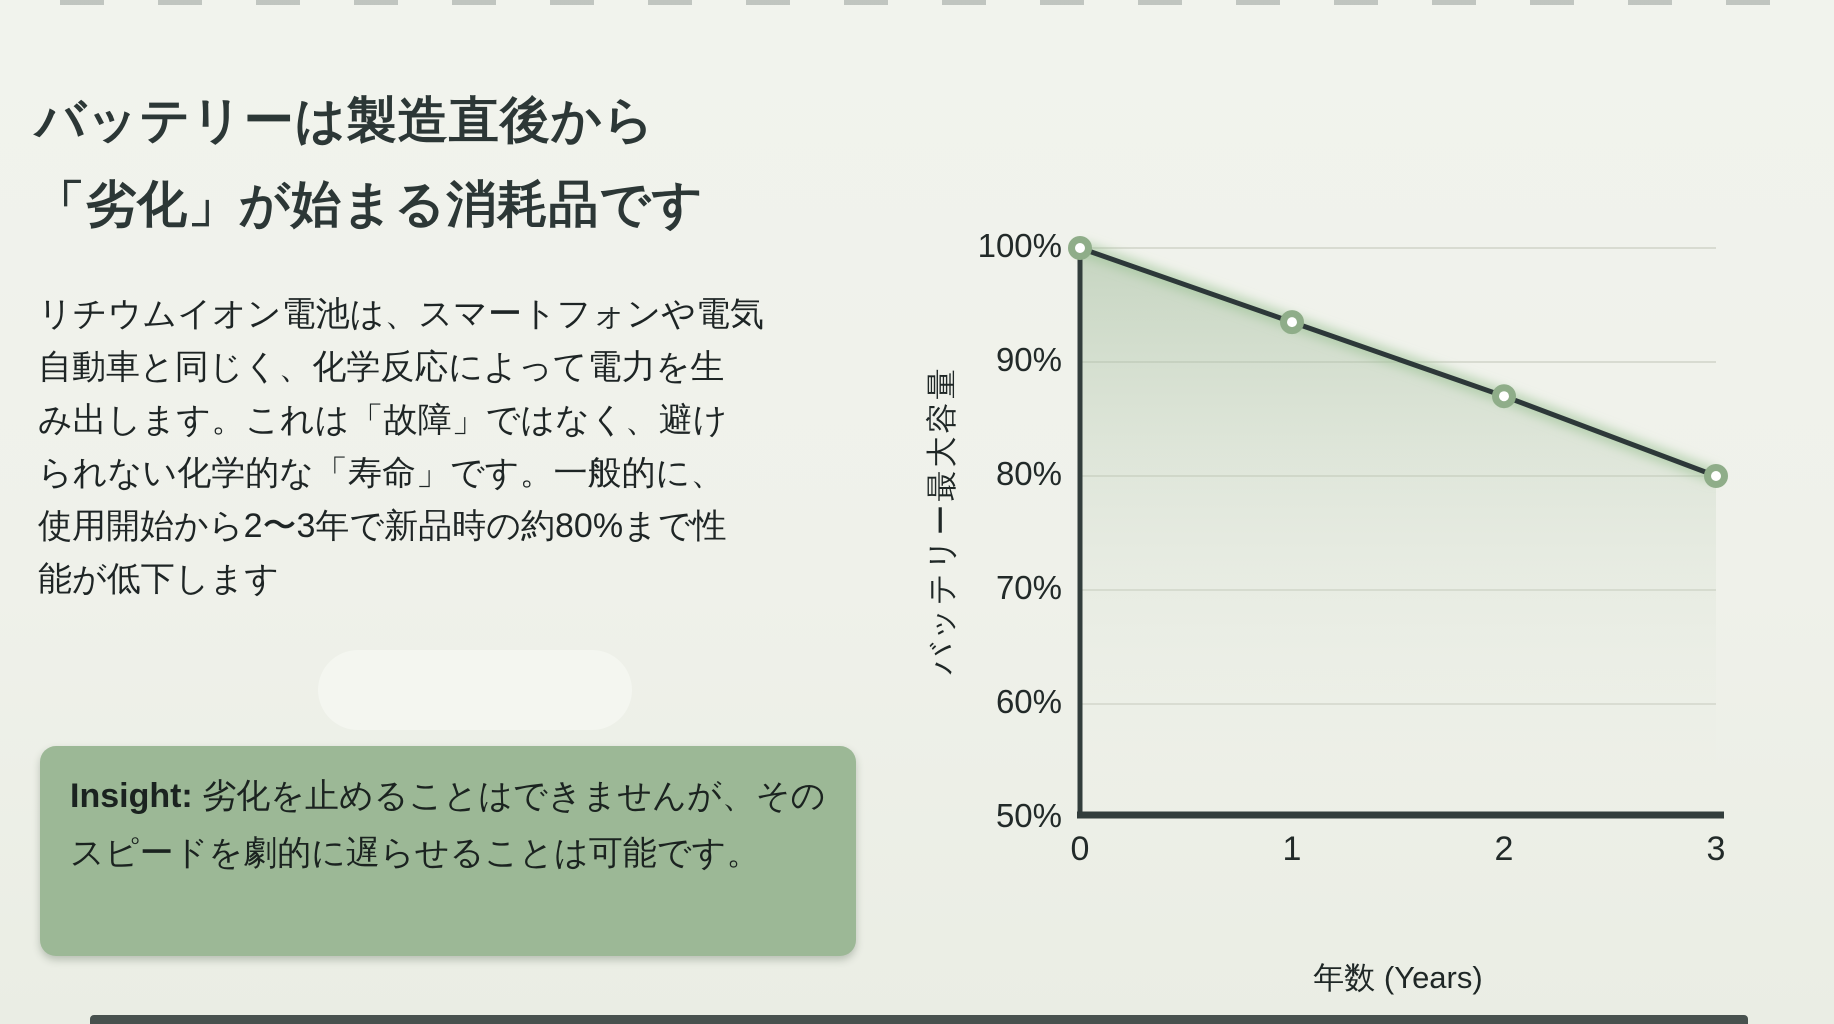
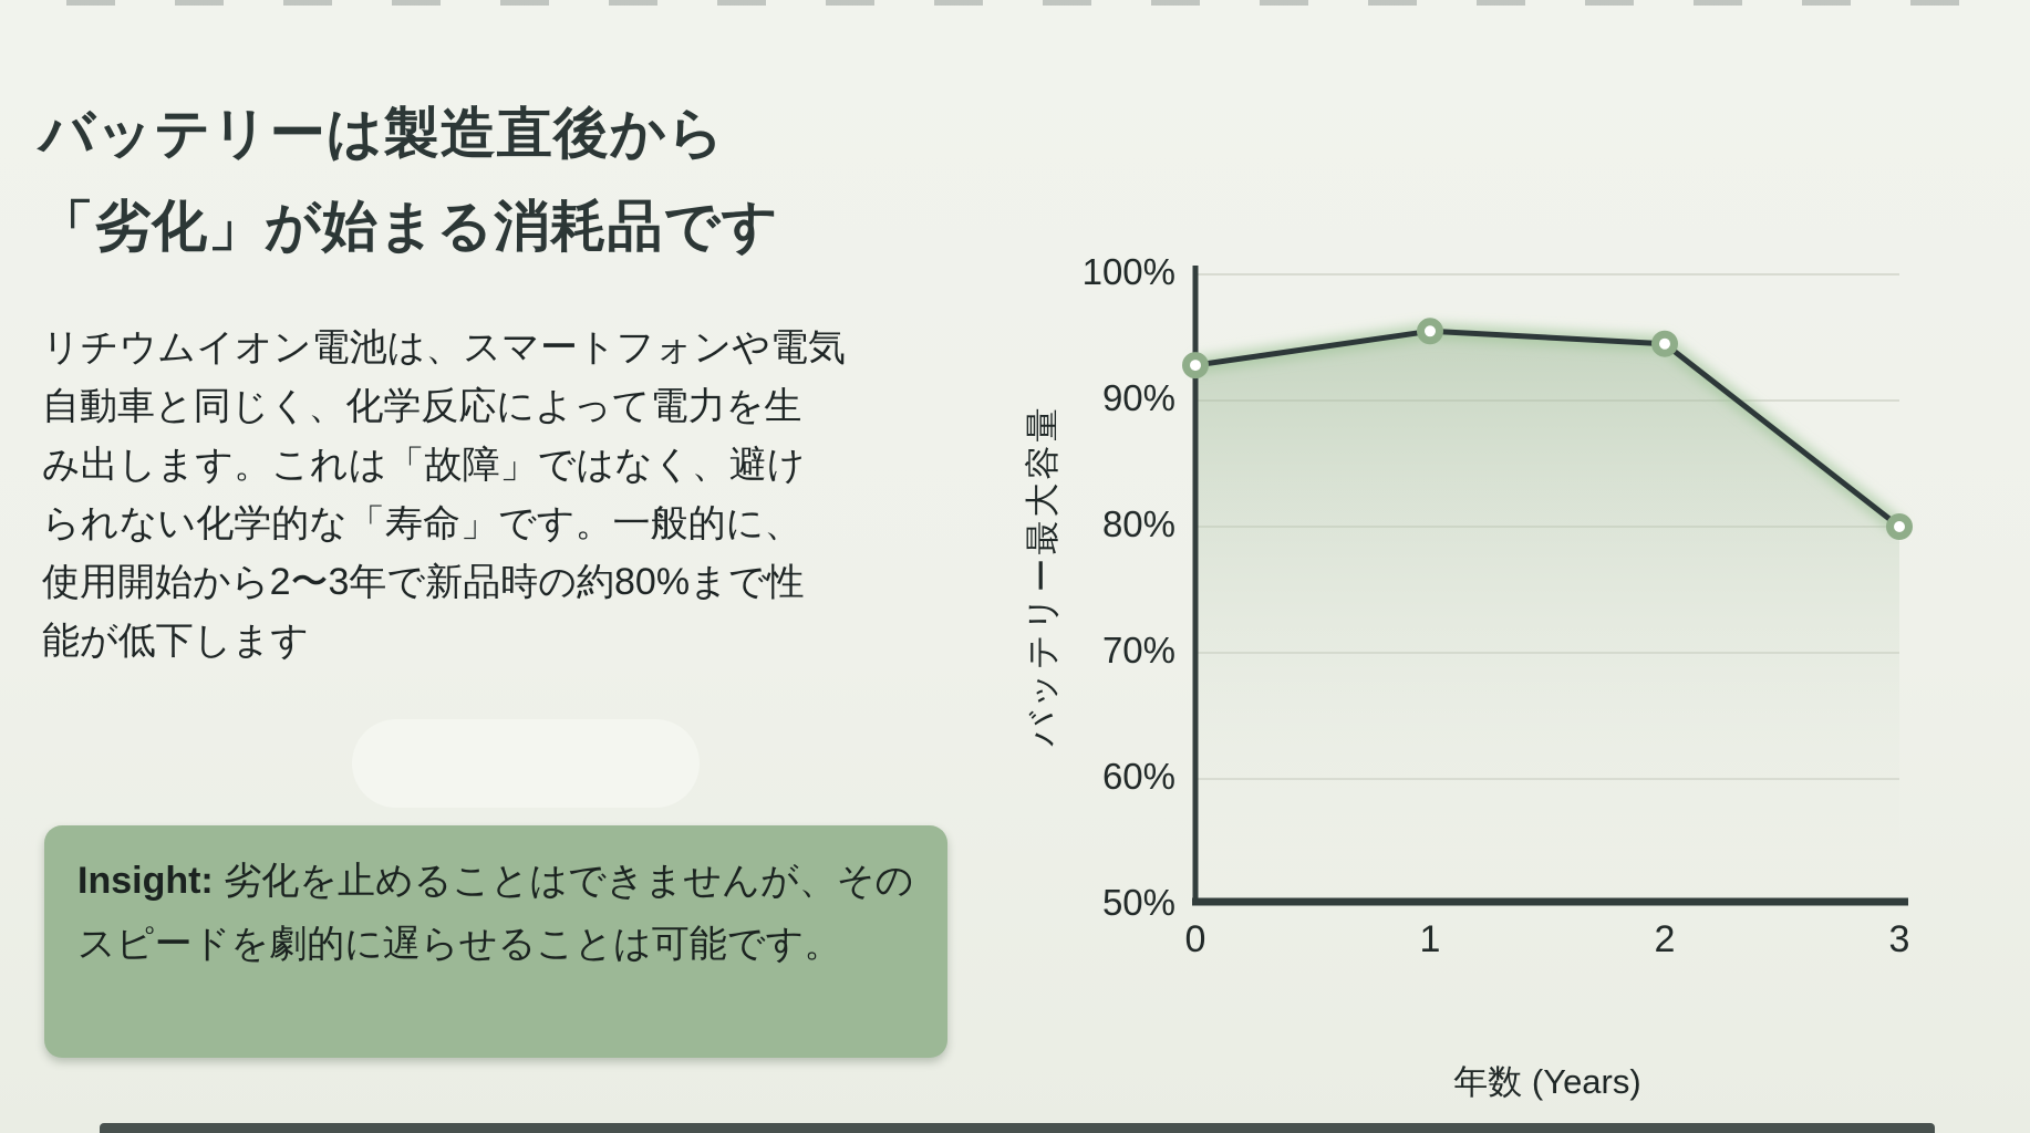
0: 100.0% -> 92.8%
1: 93.5% -> 95.5%
2: 87.0% -> 94.5%
